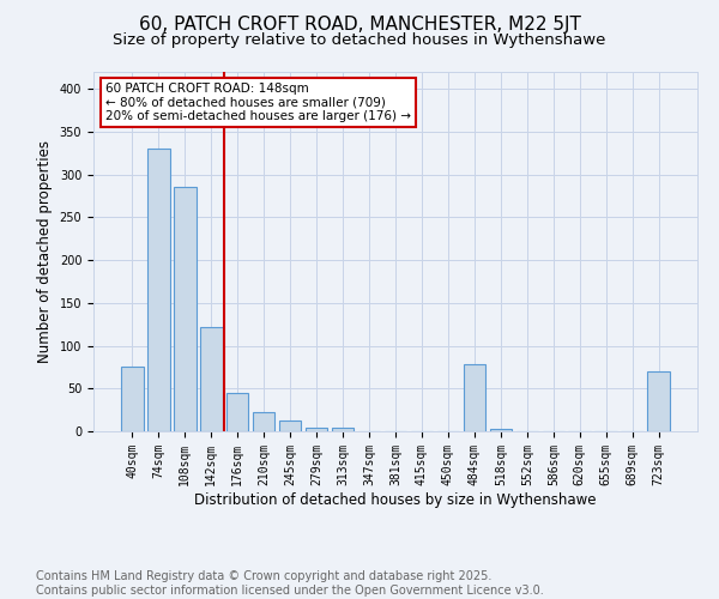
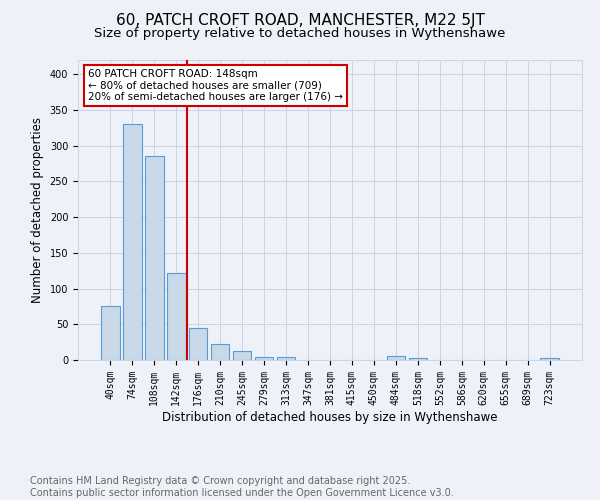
484sqm: 78 -> 5
723sqm: 70 -> 3
